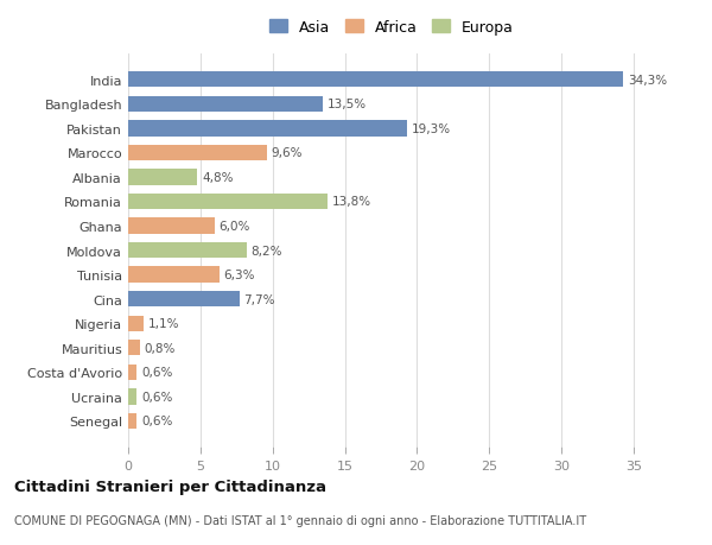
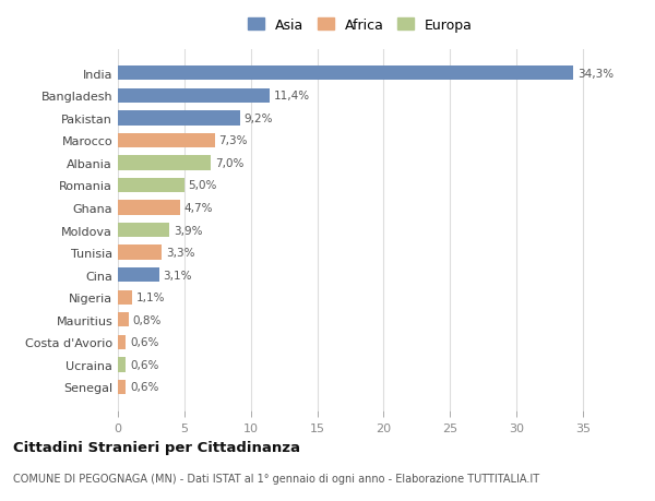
Bangladesh: 13,5% -> 11,4%
Pakistan: 19,3% -> 9,2%
Marocco: 9,6% -> 7,3%
Albania: 4,8% -> 7,0%
Romania: 13,8% -> 5,0%
Ghana: 6,0% -> 4,7%
Moldova: 8,2% -> 3,9%
Tunisia: 6,3% -> 3,3%
Cina: 7,7% -> 3,1%
